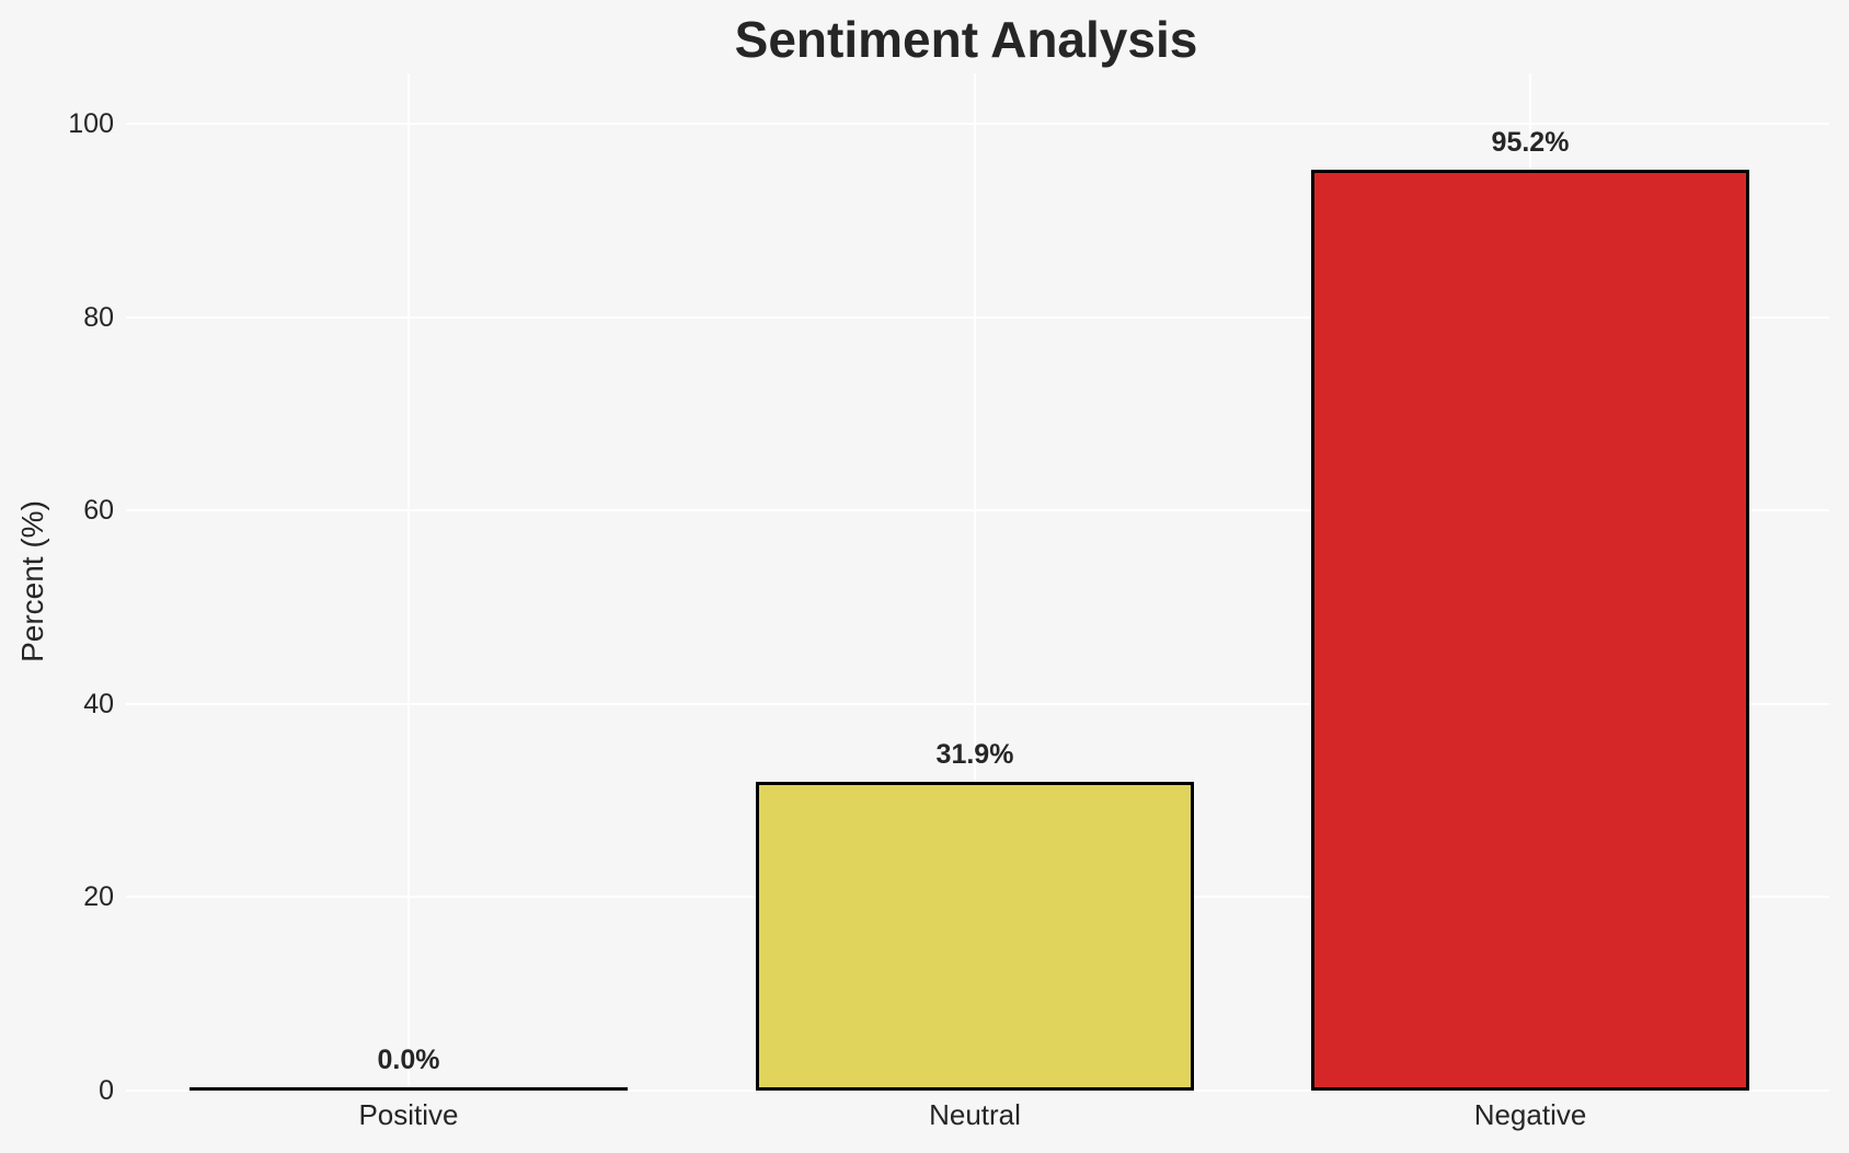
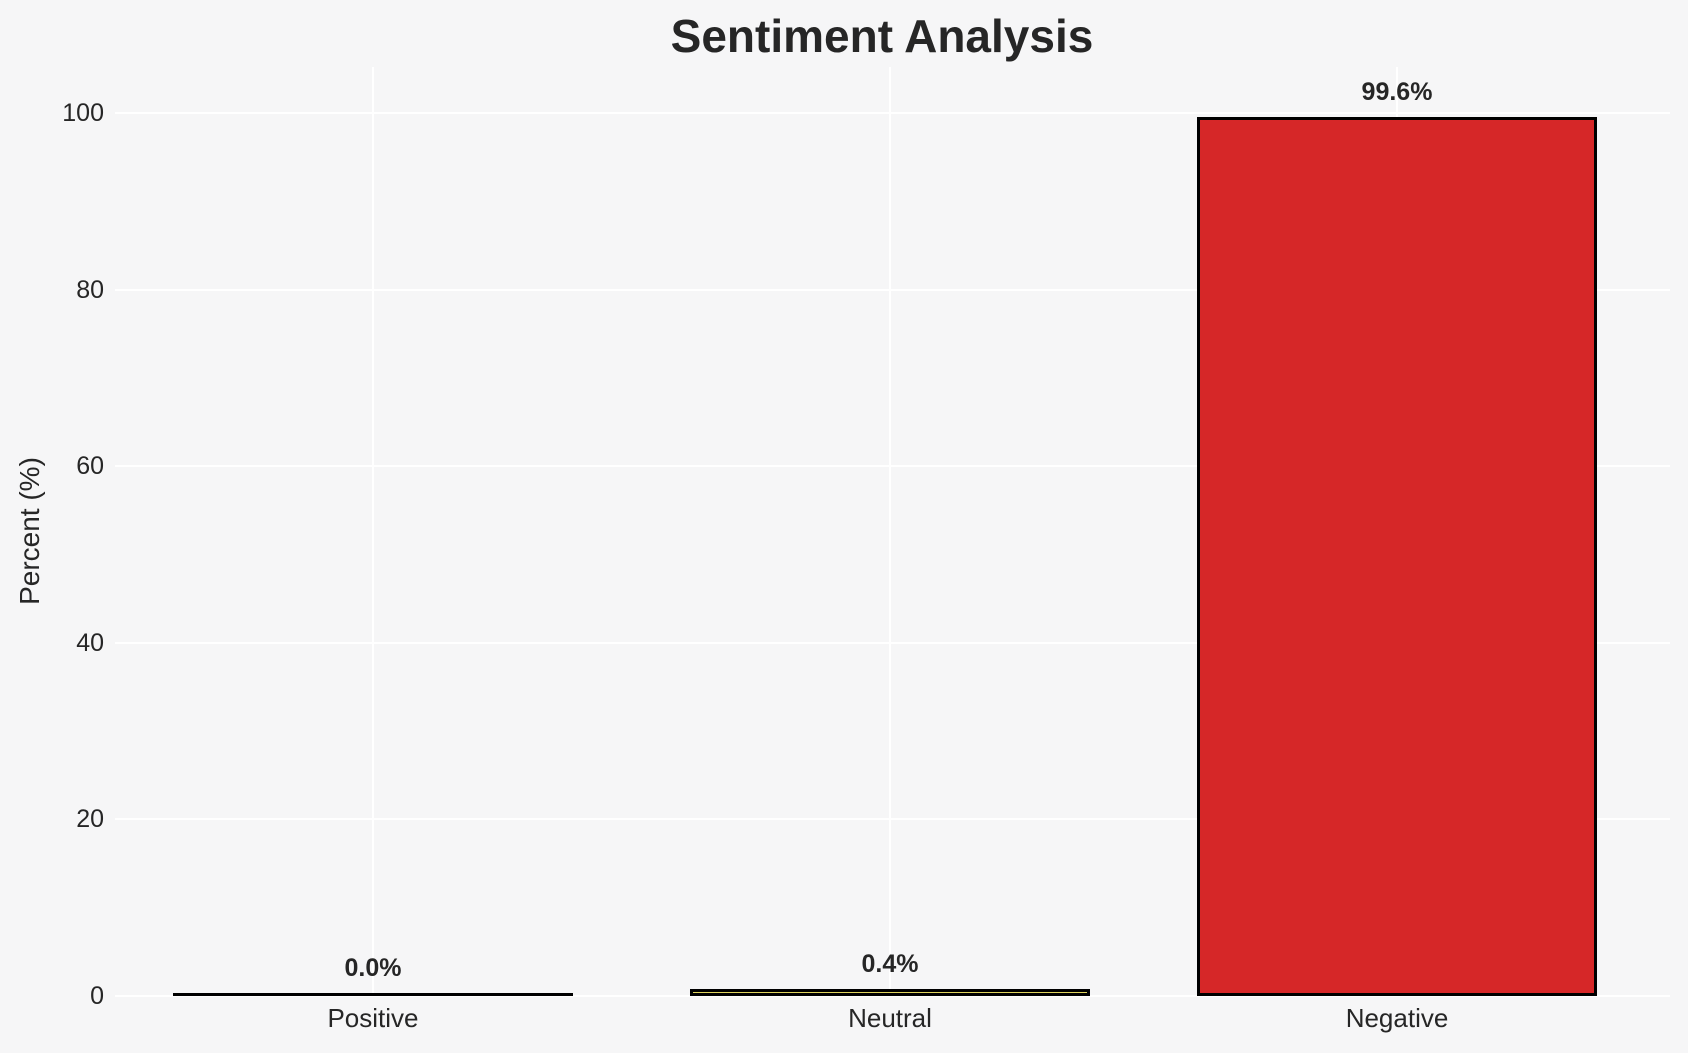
Neutral: 31.9% -> 0.4%
Negative: 95.2% -> 99.6%
